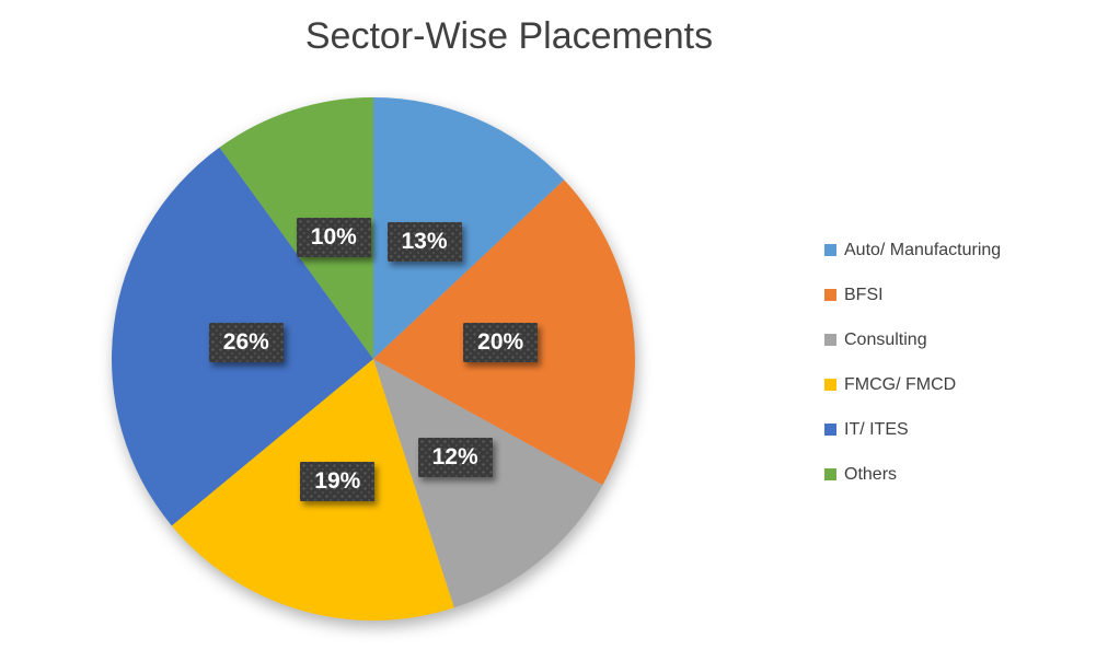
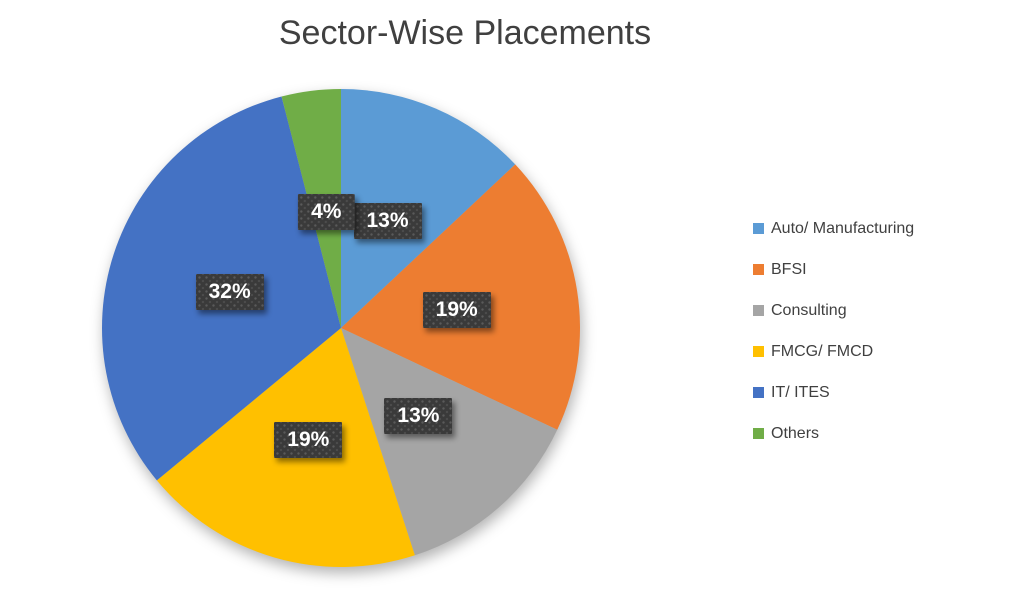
BFSI: 20% -> 19%
Consulting: 12% -> 13%
IT/ ITES: 26% -> 32%
Others: 10% -> 4%
